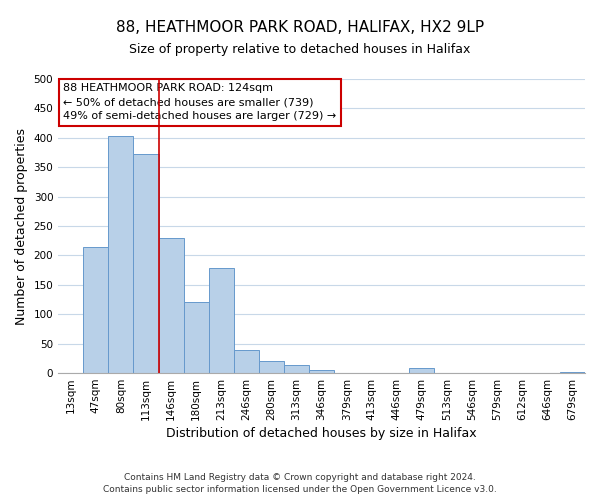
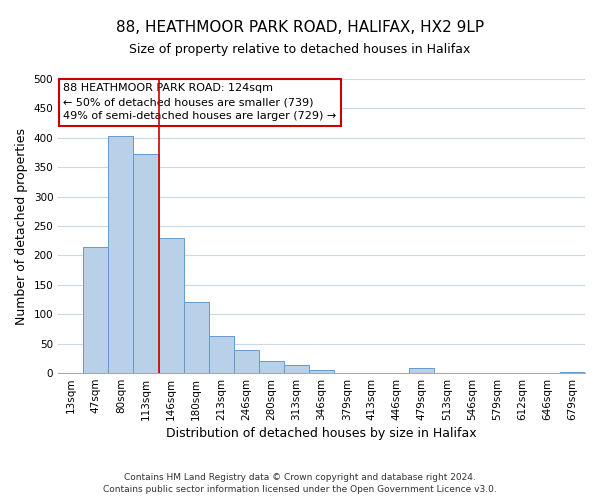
213sqm: 178 -> 63
